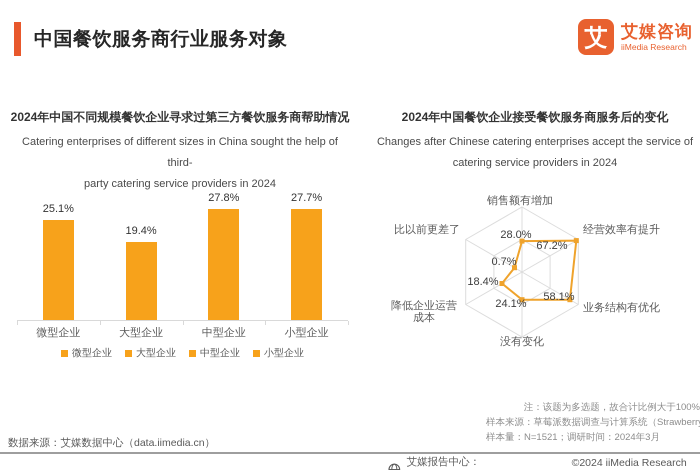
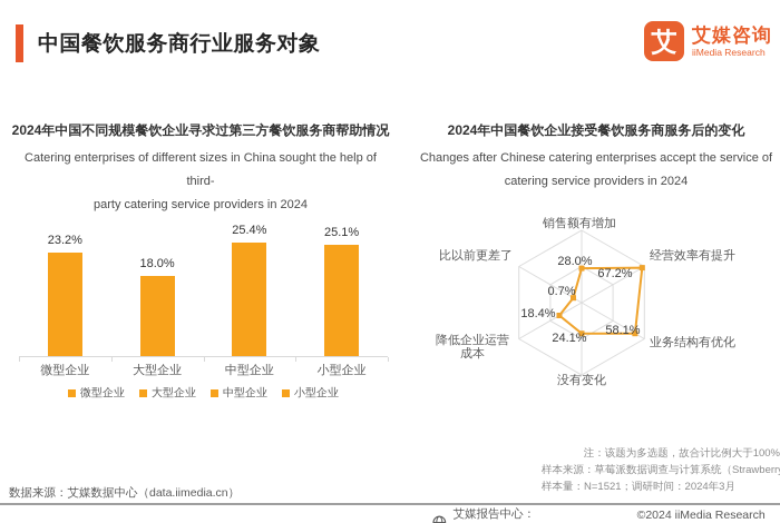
2024年中国不同规模餐饮企业寻求过第三方餐饮服务商帮助情况/微型企业: 25.1% -> 23.2%
2024年中国不同规模餐饮企业寻求过第三方餐饮服务商帮助情况/大型企业: 19.4% -> 18.0%
2024年中国不同规模餐饮企业寻求过第三方餐饮服务商帮助情况/中型企业: 27.8% -> 25.4%
2024年中国不同规模餐饮企业寻求过第三方餐饮服务商帮助情况/小型企业: 27.7% -> 25.1%
